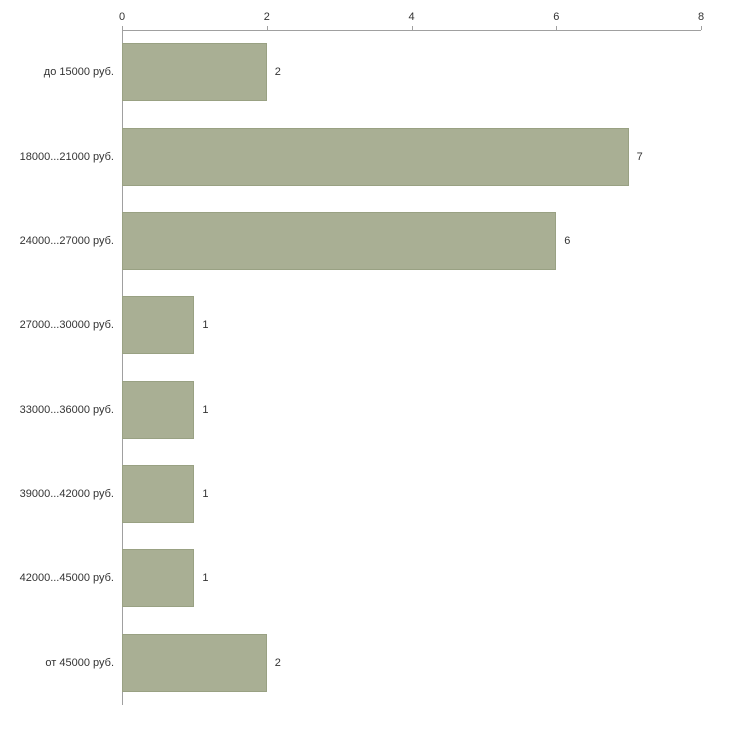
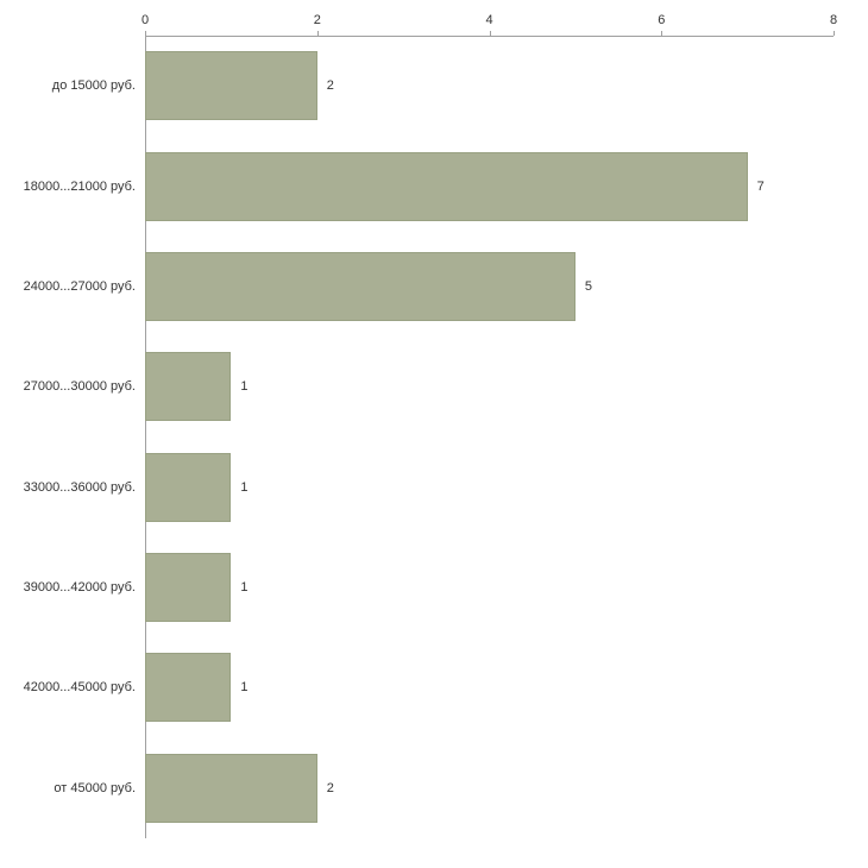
24000...27000 руб.: 6 -> 5
